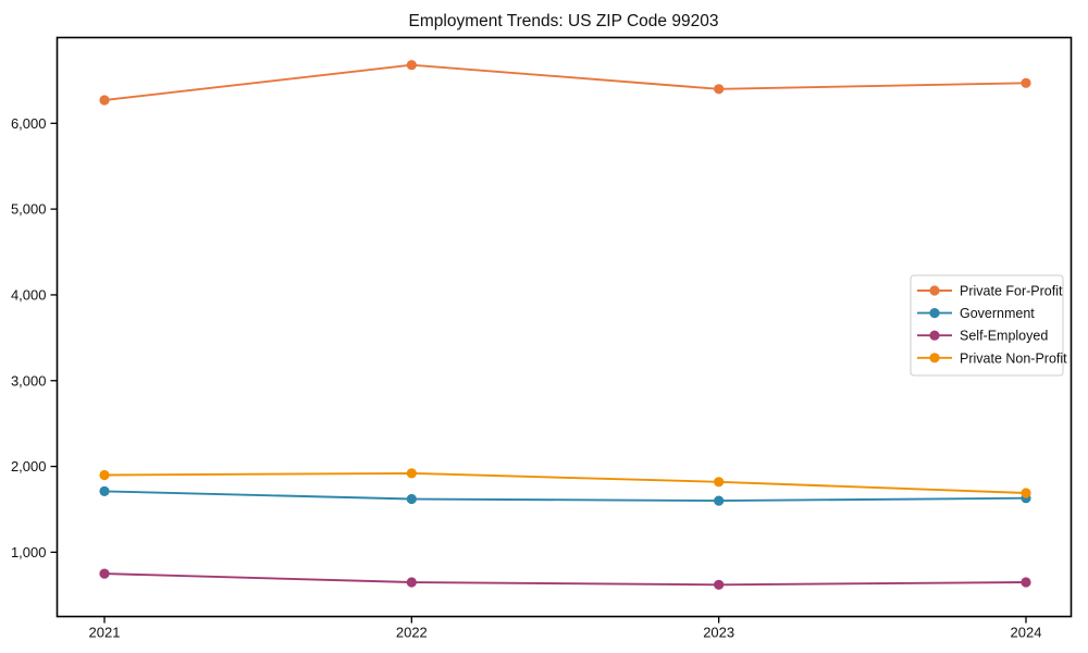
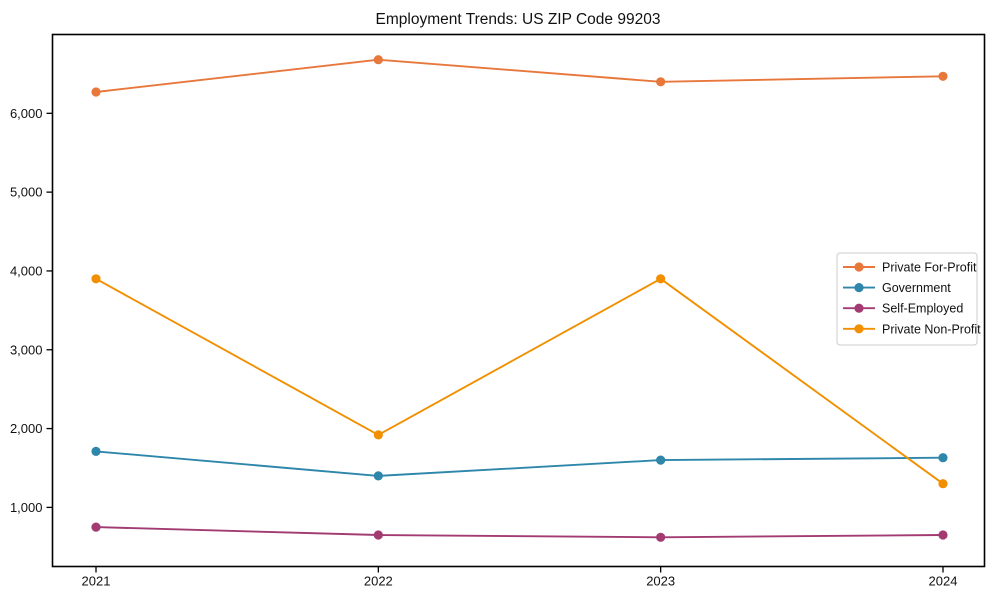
Private Non-Profit/2021: 1900 -> 3900
Government/2022: 1600 -> 1400
Private Non-Profit/2023: 1800 -> 3900
Private Non-Profit/2024: 1700 -> 1300
